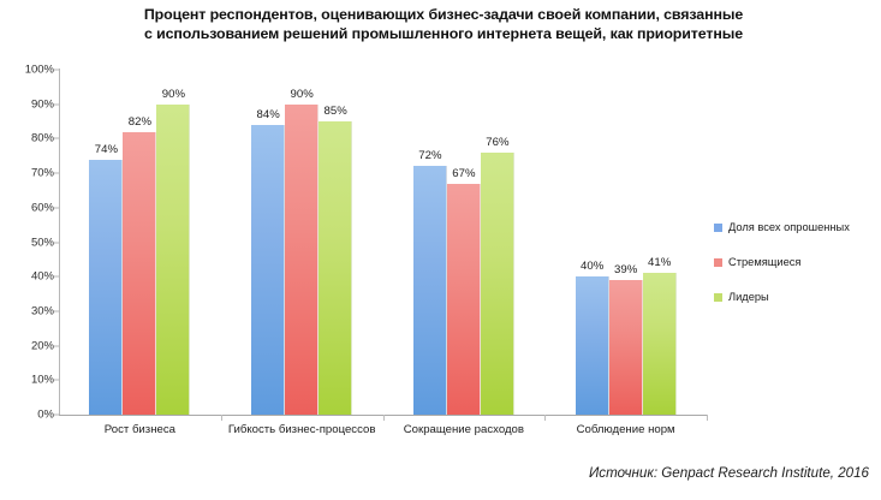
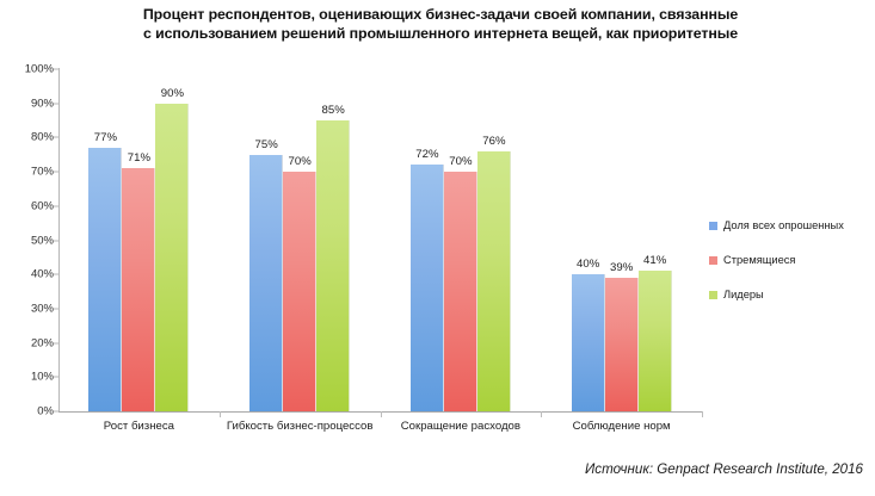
Доля всех опрошенных/Рост бизнеса: 74% -> 77%
Стремящиеся/Рост бизнеса: 82% -> 71%
Доля всех опрошенных/Гибкость бизнес-процессов: 84% -> 75%
Стремящиеся/Гибкость бизнес-процессов: 90% -> 70%
Стремящиеся/Сокращение расходов: 67% -> 70%
